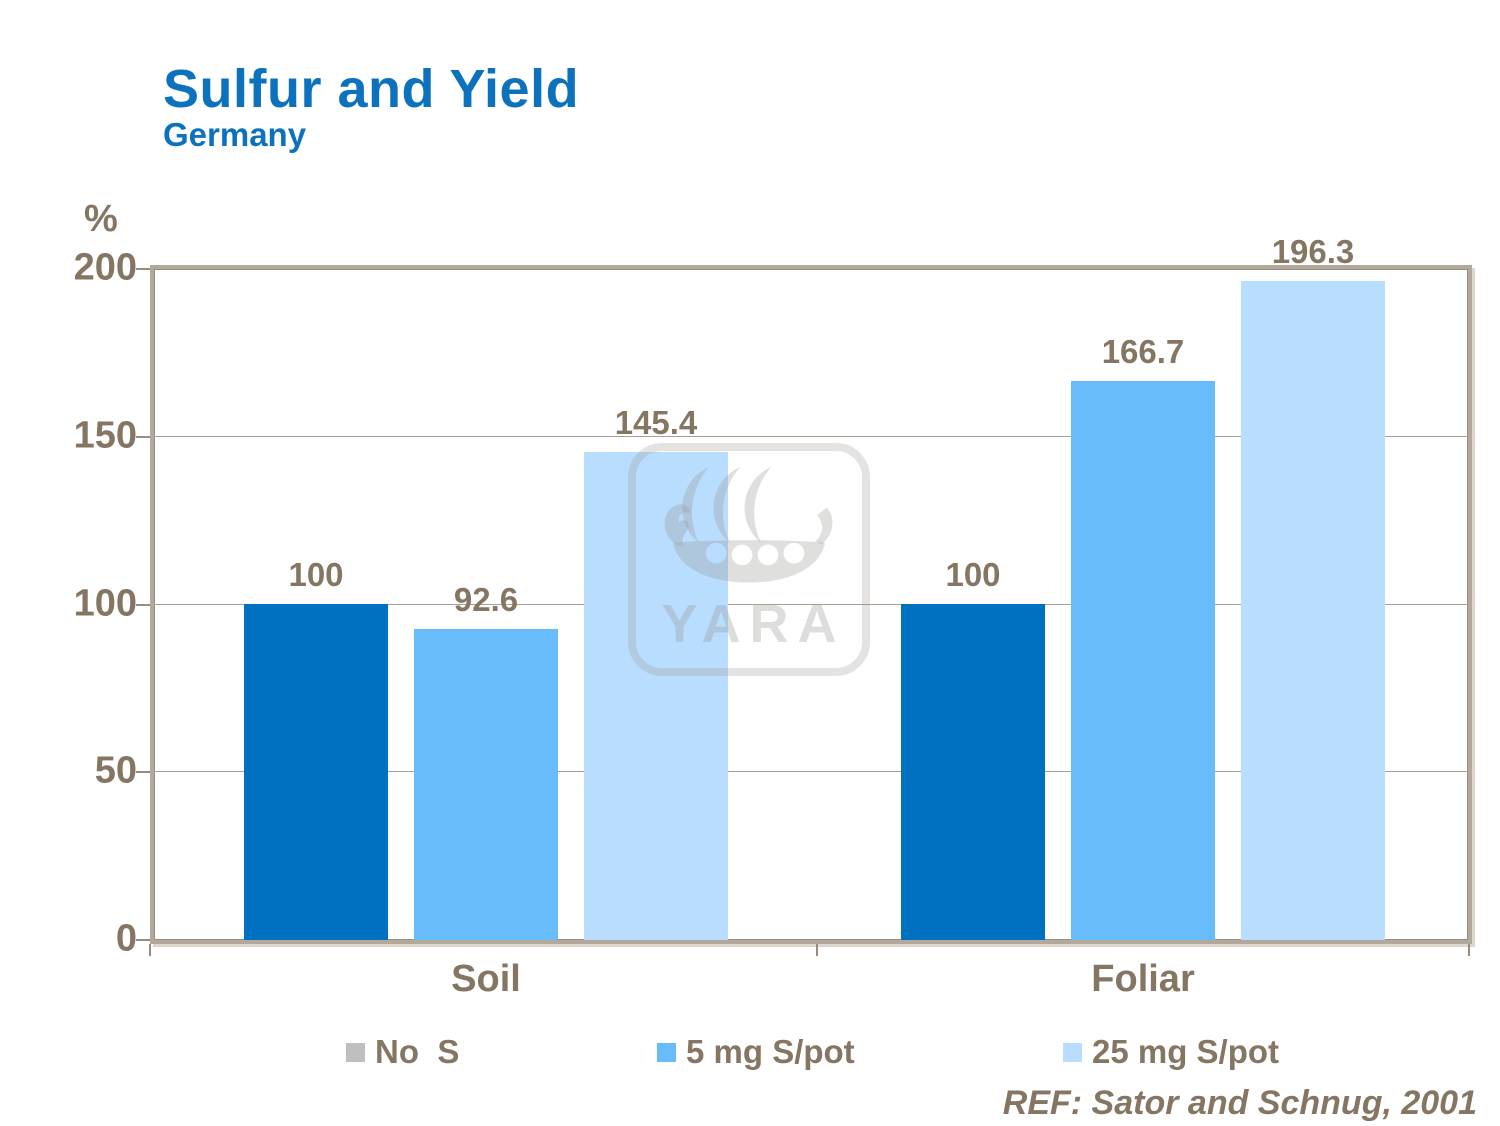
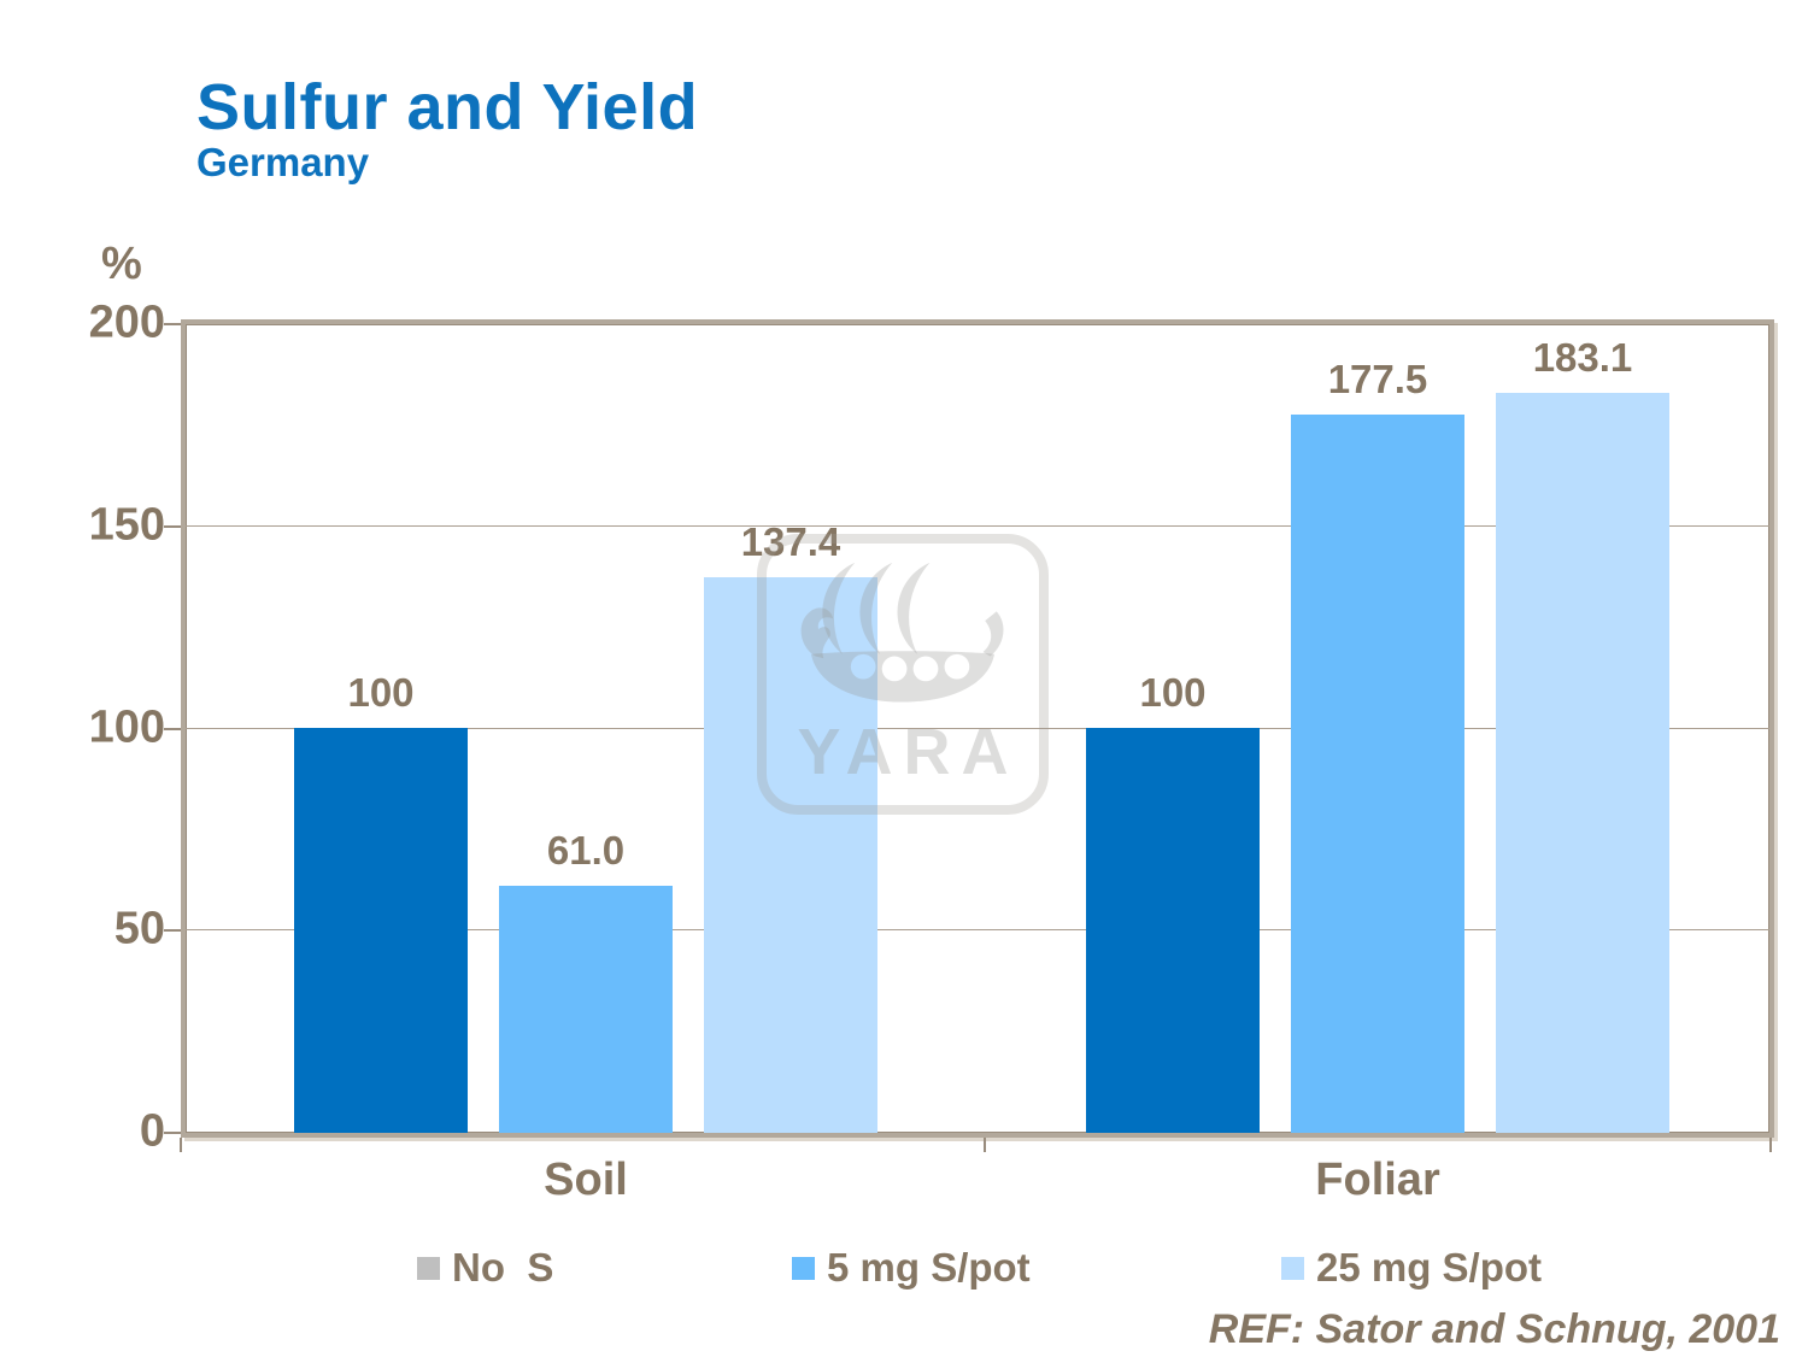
5 mg S/pot/Soil: 92.6 -> 61.0
25 mg S/pot/Soil: 145.4 -> 137.4
5 mg S/pot/Foliar: 166.7 -> 177.5
25 mg S/pot/Foliar: 196.3 -> 183.1
